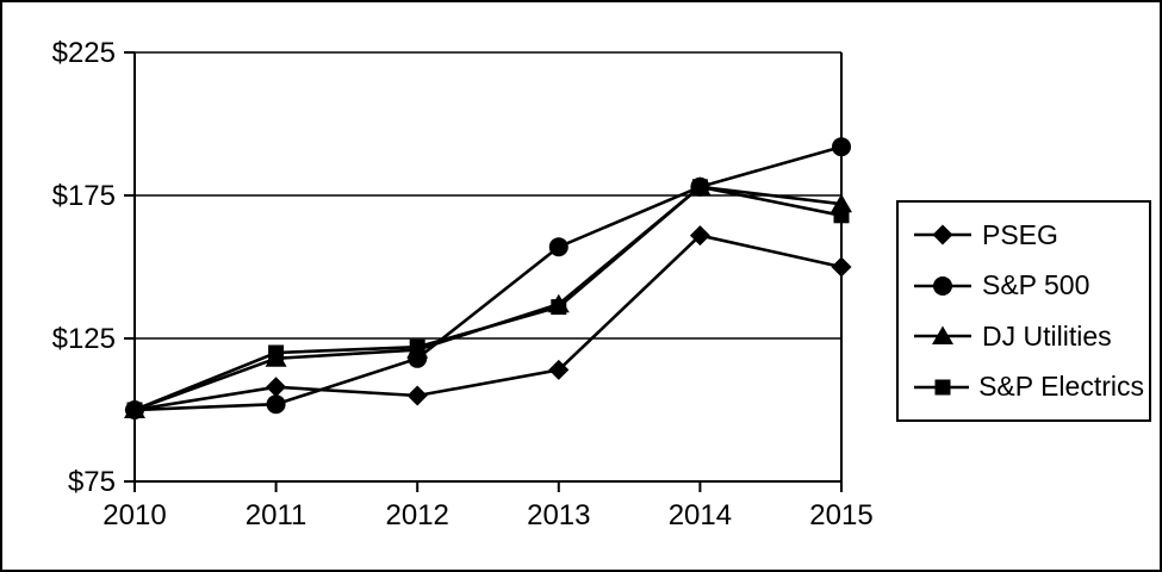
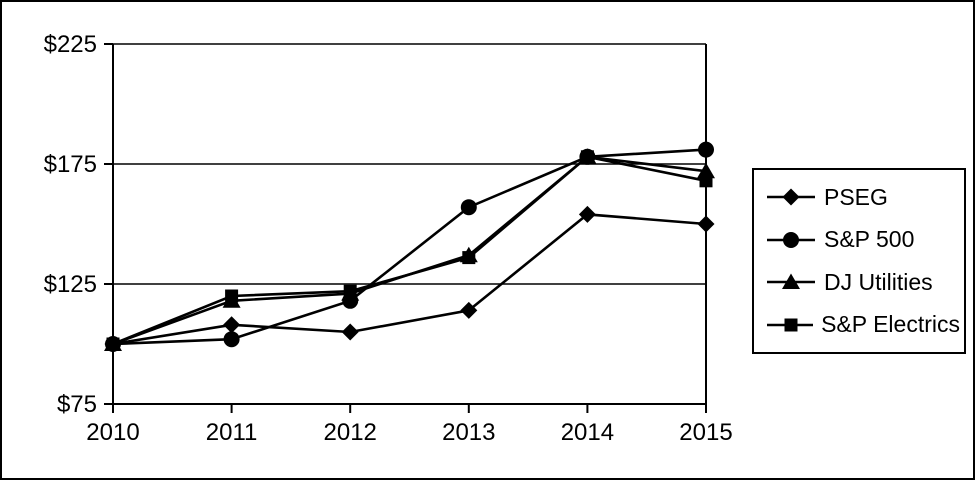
PSEG/2014: $161 -> $154
S&P 500/2015: $192 -> $181
